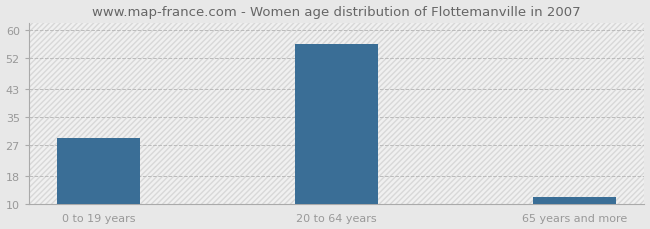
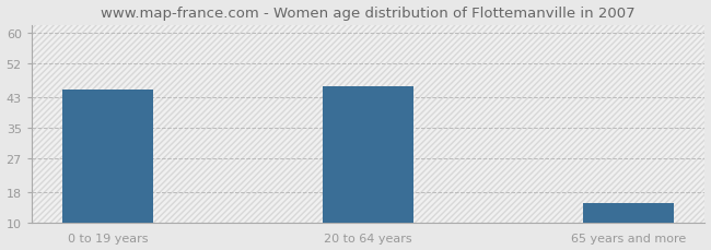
0 to 19 years: 29 -> 45
20 to 64 years: 56 -> 46
65 years and more: 12 -> 15
